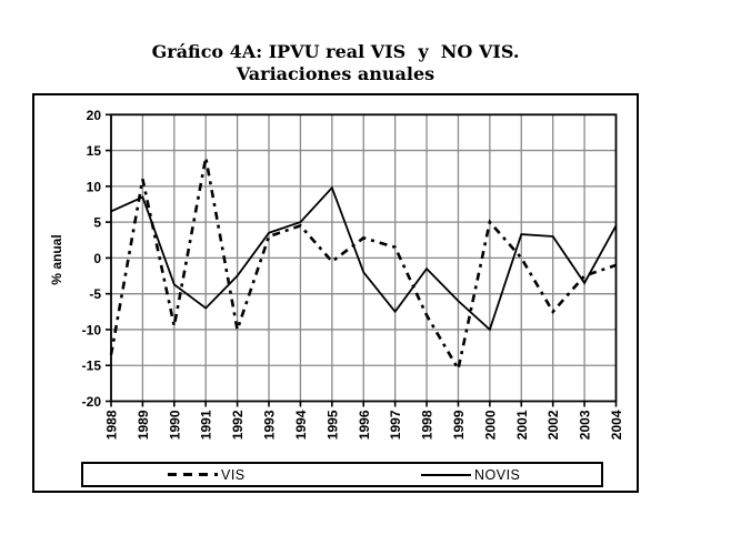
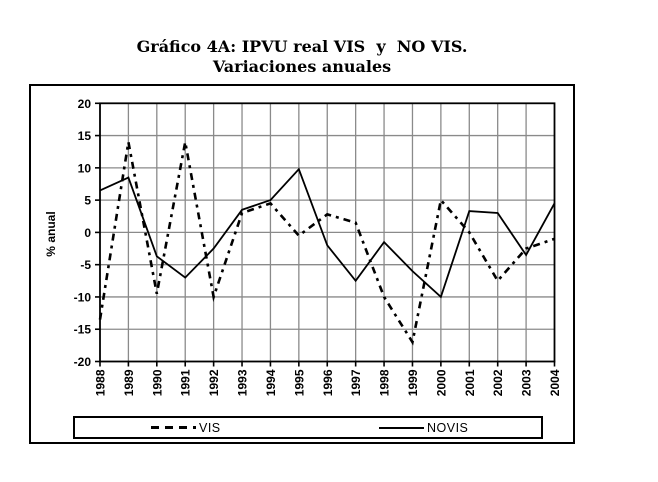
VIS/1989: 11 -> 14
VIS/1998: -8 -> -10
VIS/1999: -16 -> -17
